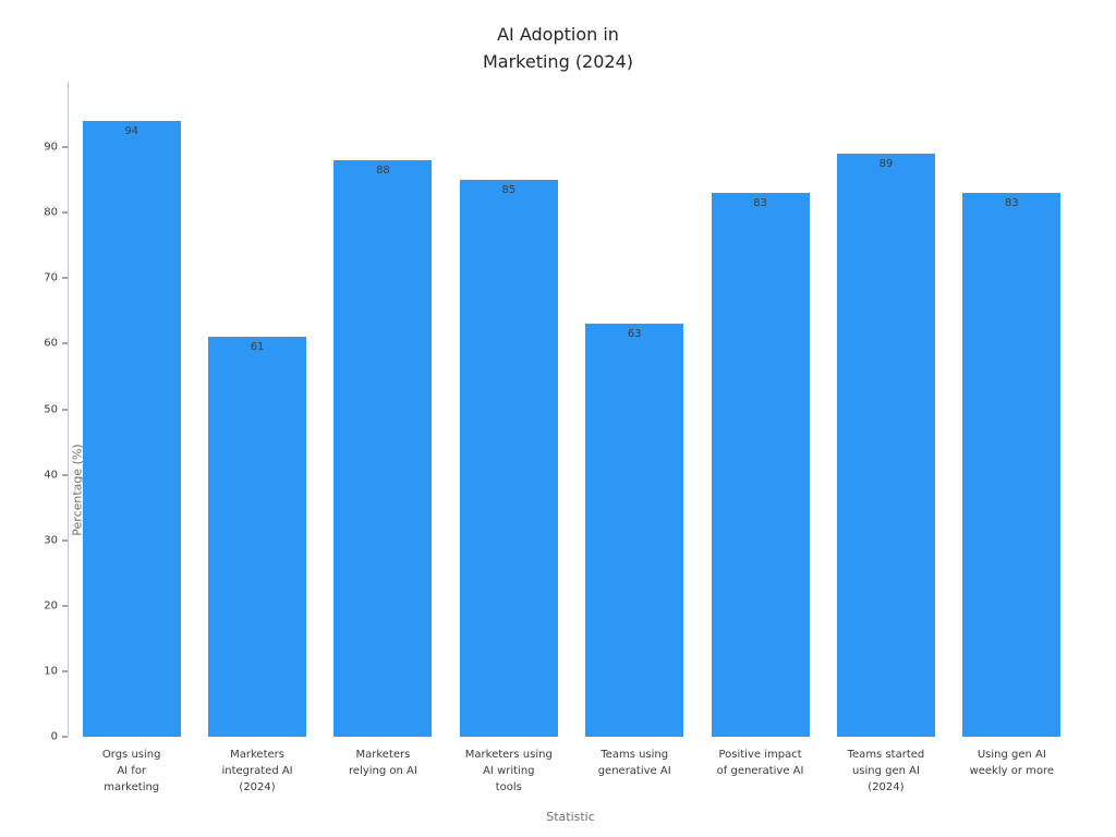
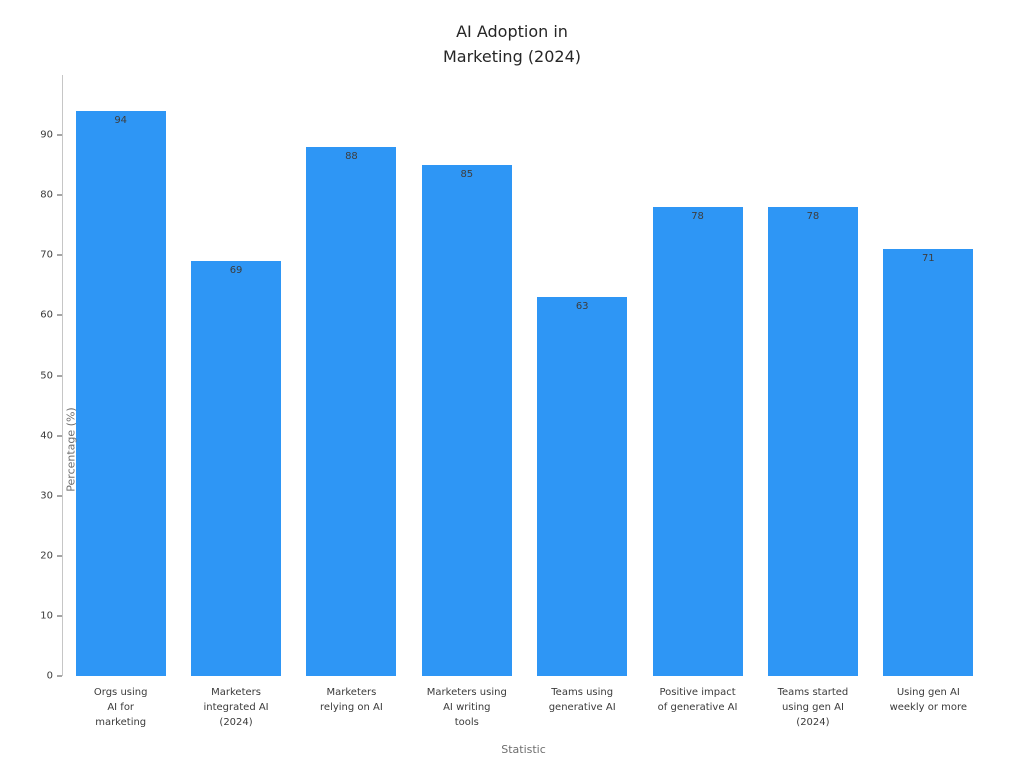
Marketers integrated AI (2024): 61 -> 69
Positive impact of generative AI: 83 -> 78
Teams started using gen AI (2024): 89 -> 78
Using gen AI weekly or more: 83 -> 71
